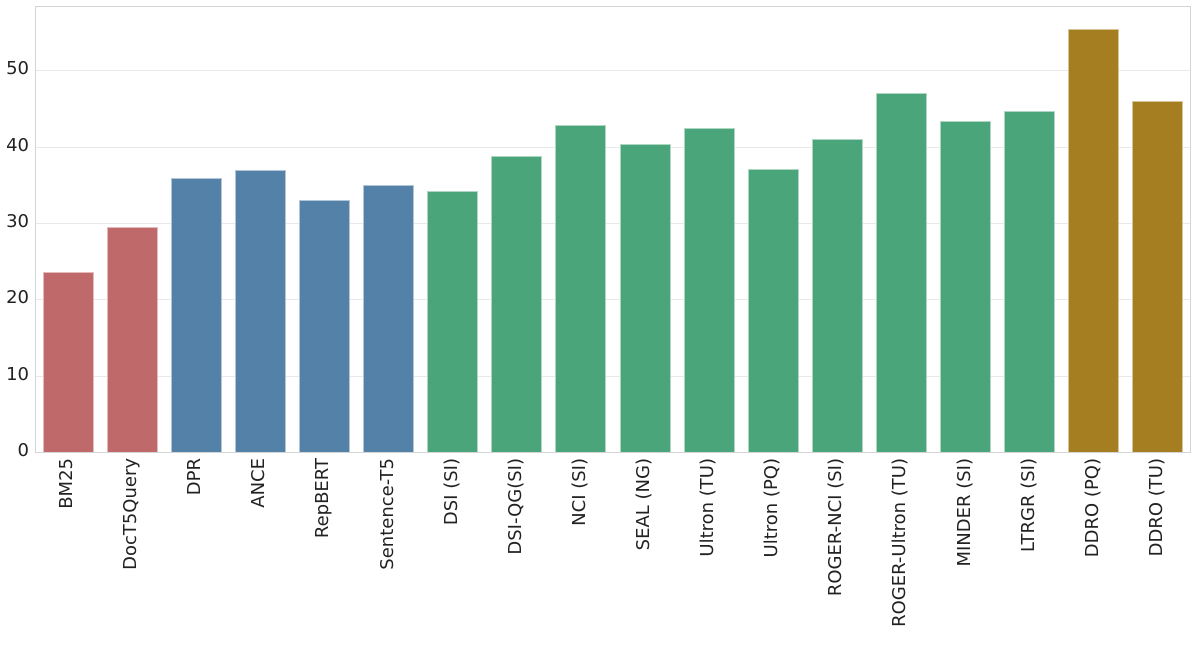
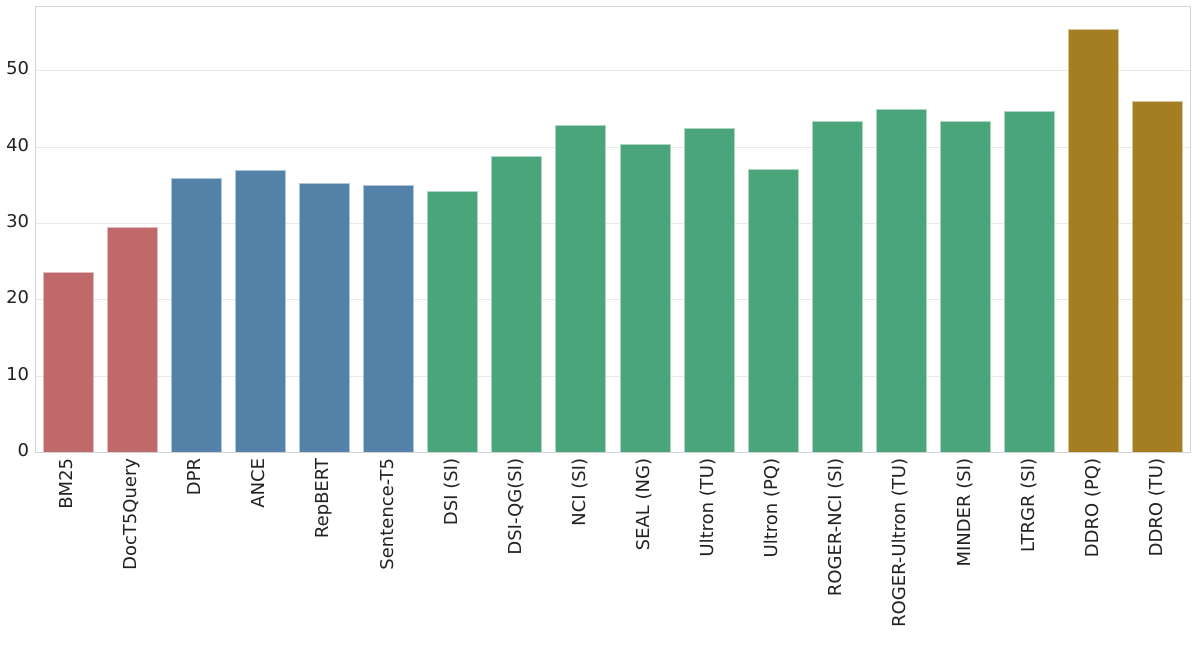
RepBERT: 33 -> 35
ROGER-NCI (SI): 41 -> 43
ROGER-Ultron (TU): 47 -> 45
